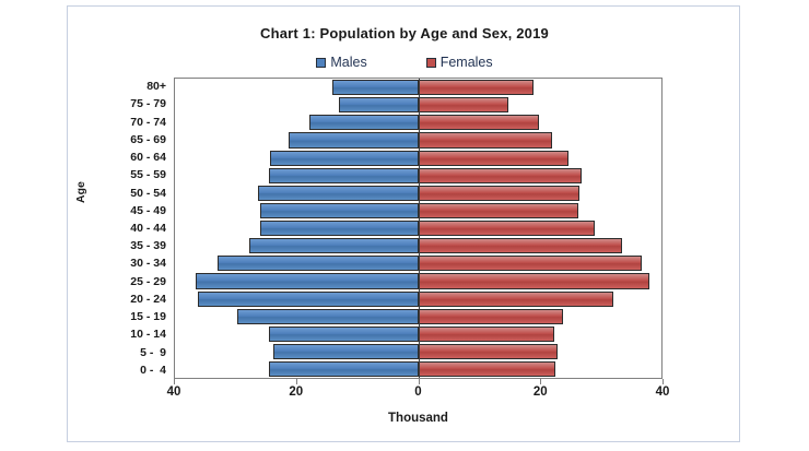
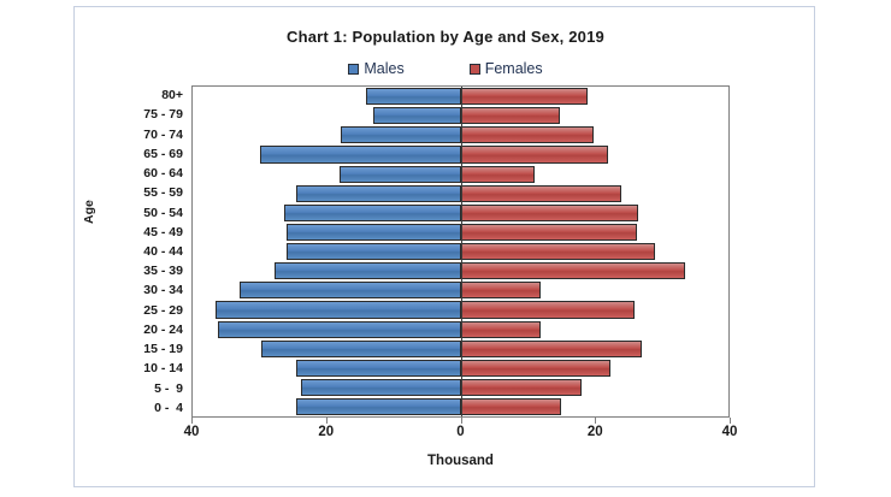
Males/65 - 69: 21 -> 30
Males/60 - 64: 24 -> 18
Females/60 - 64: 25 -> 11
Females/55 - 59: 27 -> 24
Females/30 - 34: 37 -> 12
Females/25 - 29: 38 -> 26
Females/20 - 24: 32 -> 12
Females/15 - 19: 24 -> 27
Females/5 - 9: 23 -> 18
Females/0 - 4: 22 -> 15
